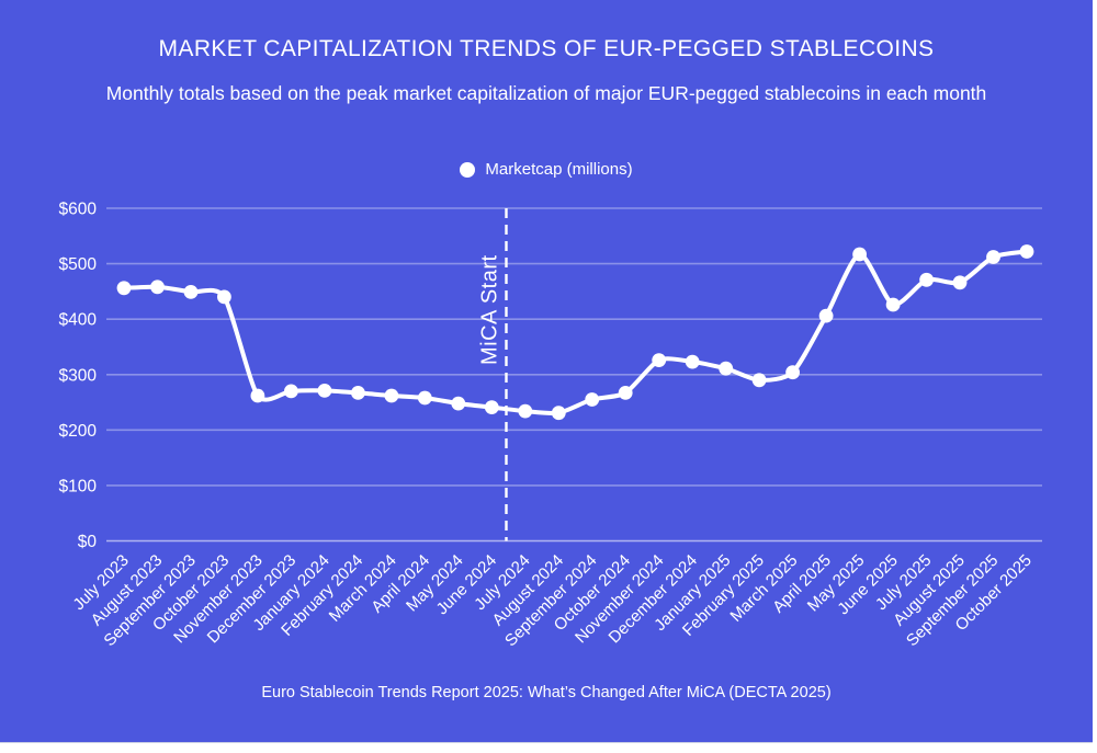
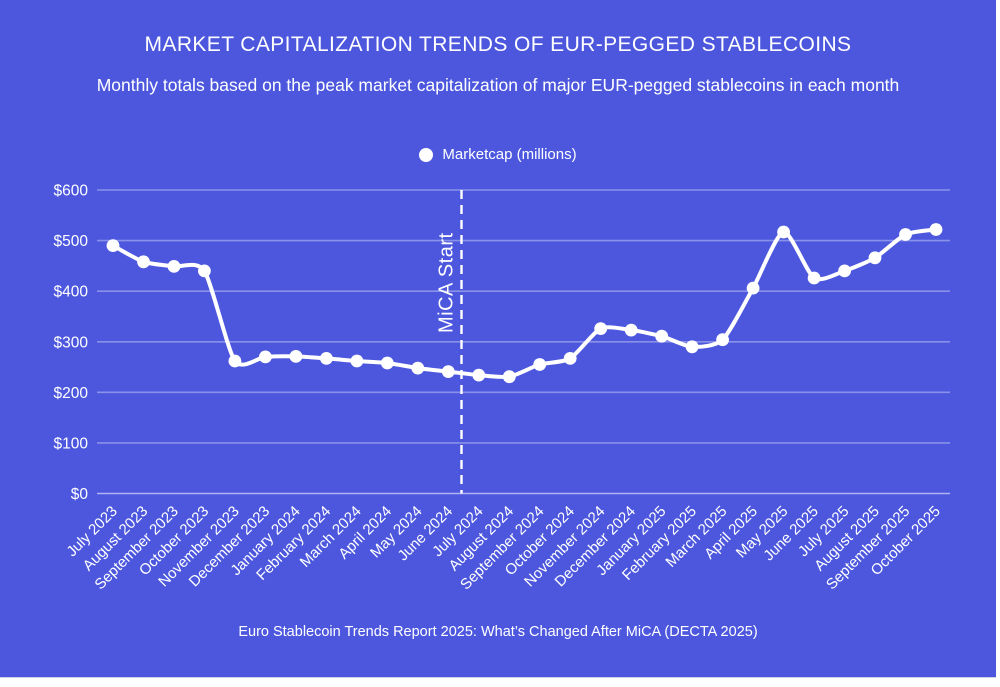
July 2023: $460 -> $490
July 2025: $470 -> $440
